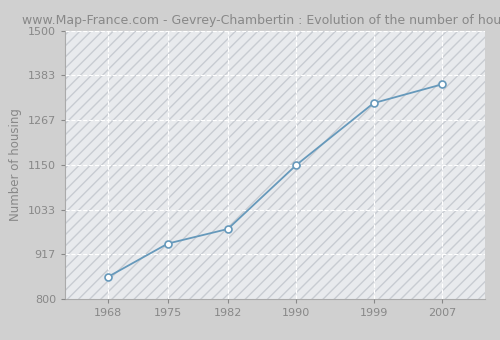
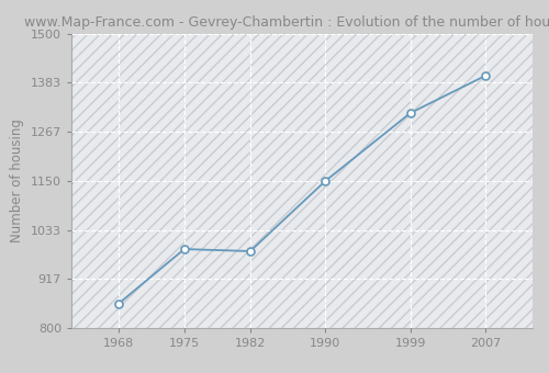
1975: 945 -> 988
2007: 1360 -> 1400
